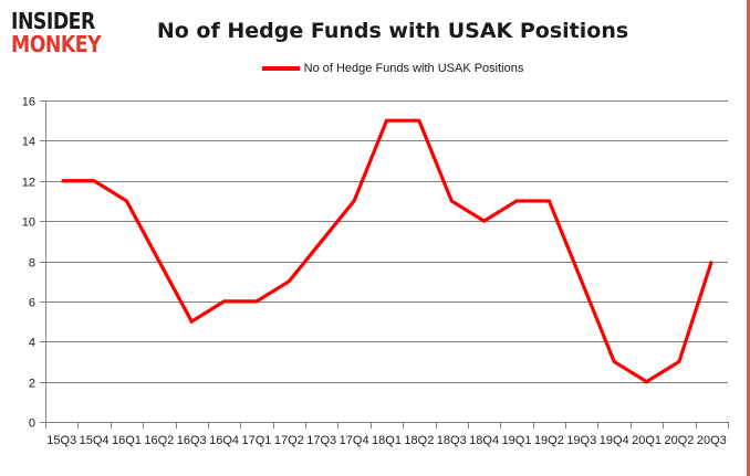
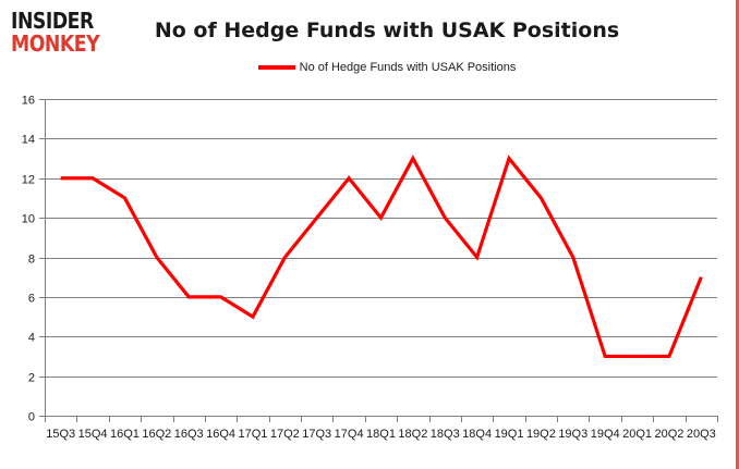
16Q3: 5 -> 6
17Q1: 6 -> 5
17Q2: 7 -> 8
17Q3: 9 -> 10
17Q4: 11 -> 12
18Q1: 15 -> 10
18Q2: 15 -> 13
18Q3: 11 -> 10
18Q4: 10 -> 8
19Q1: 11 -> 13
19Q3: 7 -> 8
20Q1: 2 -> 3
20Q3: 8 -> 7
